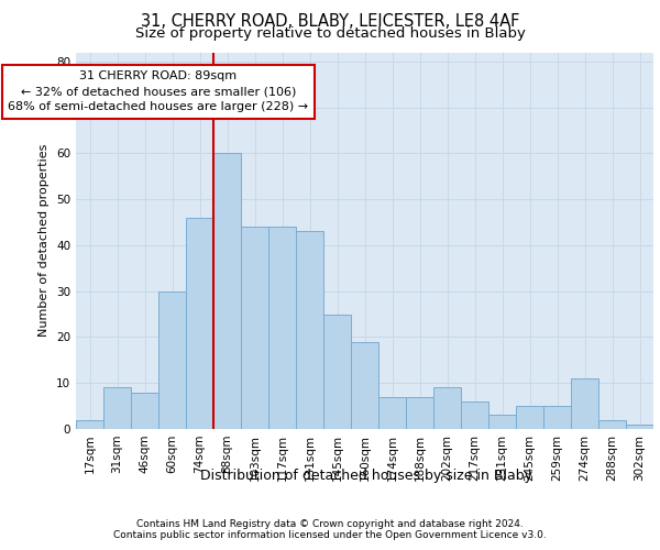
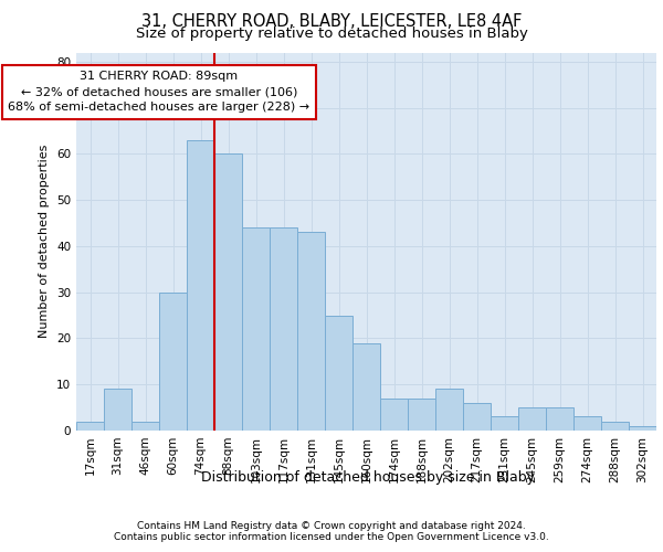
46sqm: 8 -> 2
74sqm: 46 -> 63
274sqm: 11 -> 3
